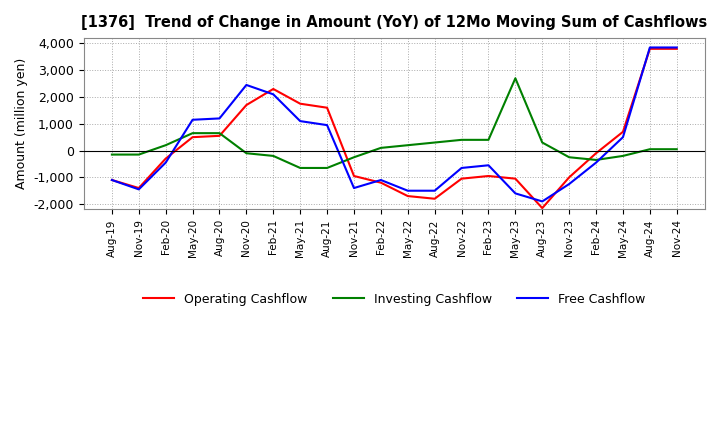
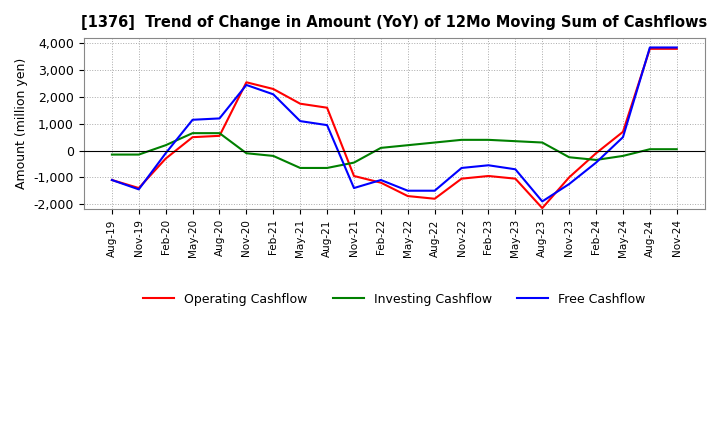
Free Cashflow/Feb-20: -450 -> -100
Operating Cashflow/Nov-20: 1,700 -> 2,550
Investing Cashflow/Nov-21: -250 -> -450
Investing Cashflow/May-23: 2,700 -> 350
Free Cashflow/May-23: -1,600 -> -700
